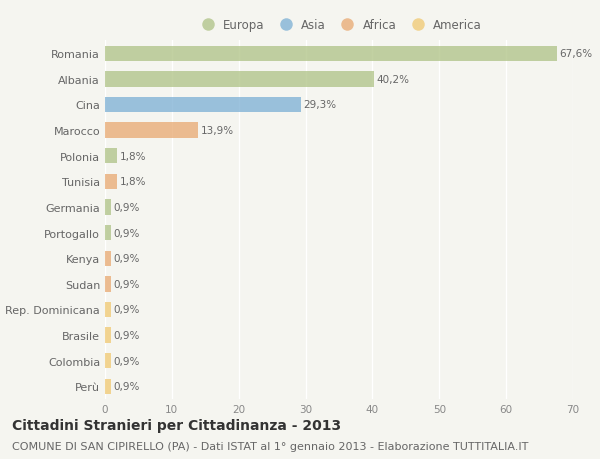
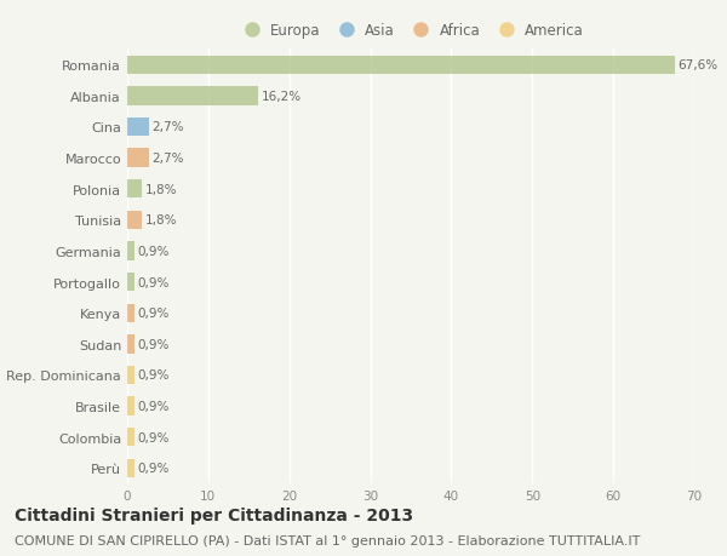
Albania: 40,2% -> 16,2%
Cina: 29,3% -> 2,7%
Marocco: 13,9% -> 2,7%
